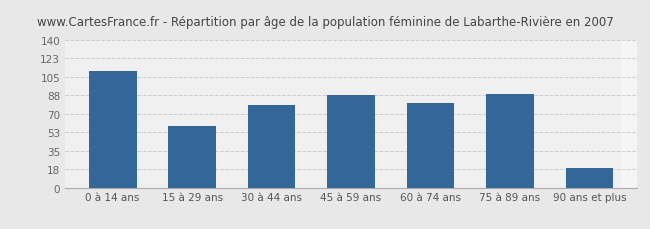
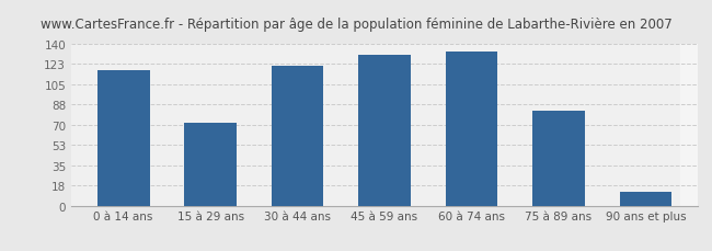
0 à 14 ans: 111 -> 118
15 à 29 ans: 59 -> 72
30 à 44 ans: 79 -> 121
45 à 59 ans: 88 -> 131
60 à 74 ans: 80 -> 134
75 à 89 ans: 89 -> 82
90 ans et plus: 19 -> 12
